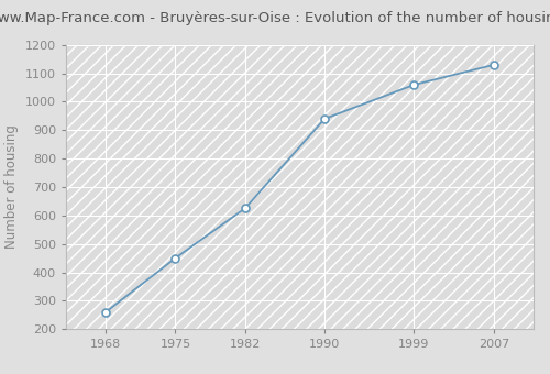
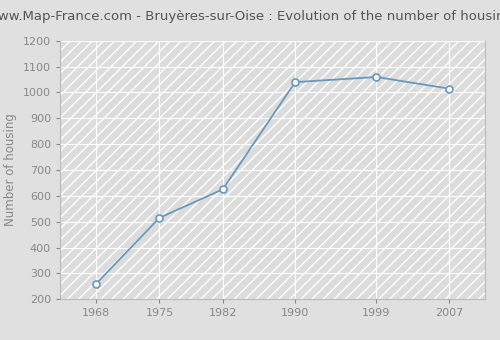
1975: 450 -> 515
1990: 940 -> 1040
2007: 1130 -> 1015
